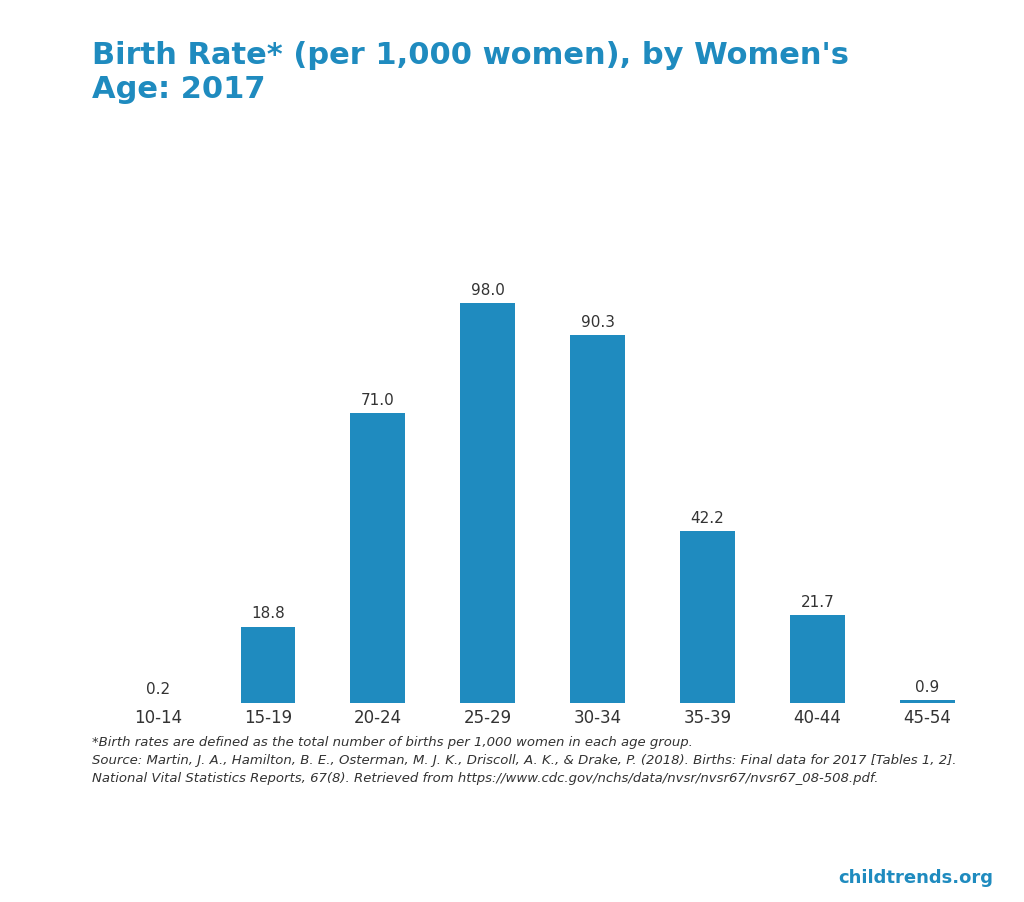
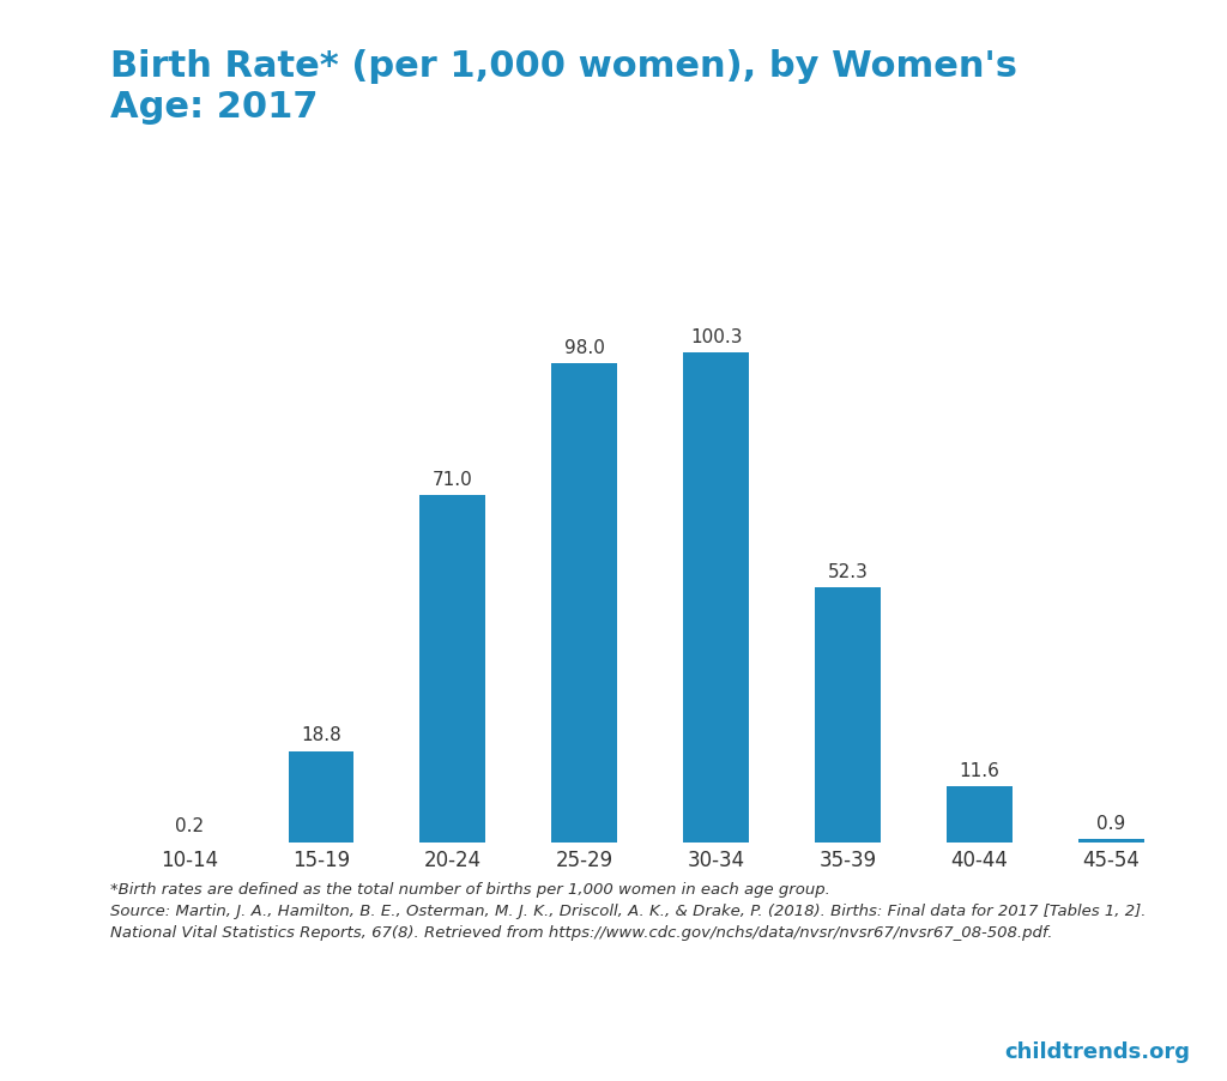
30-34: 90.3 -> 100.3
35-39: 42.2 -> 52.3
40-44: 21.7 -> 11.6
